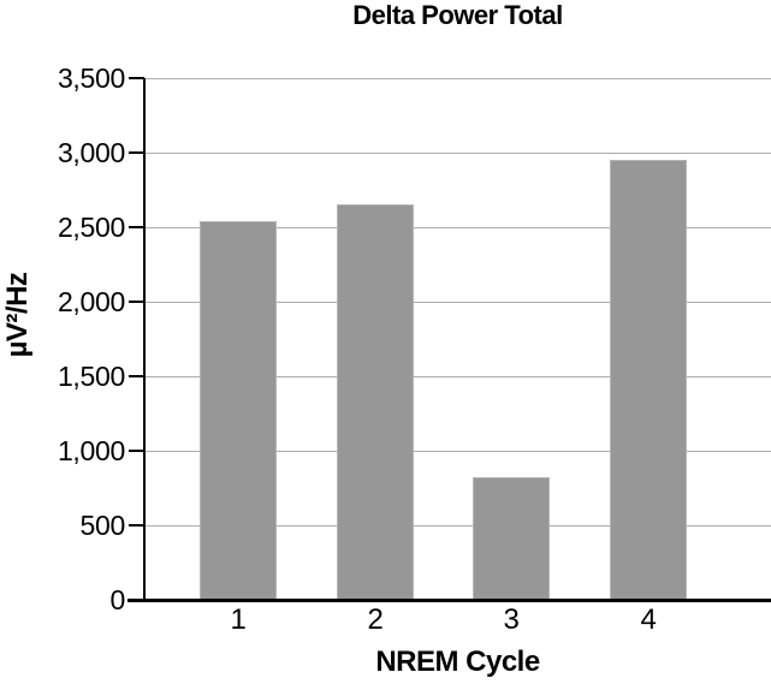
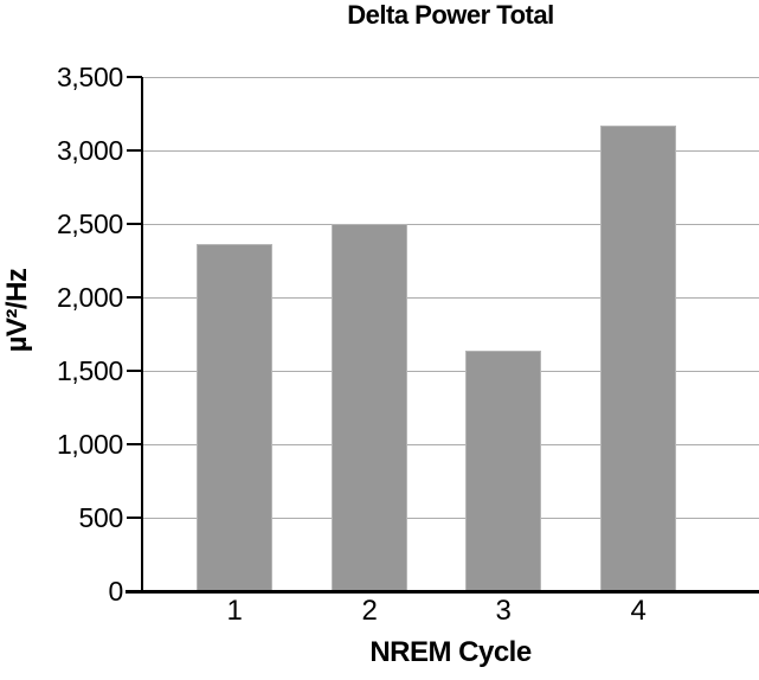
1: 2540 -> 2360
2: 2650 -> 2500
3: 820 -> 1640
4: 2950 -> 3170
